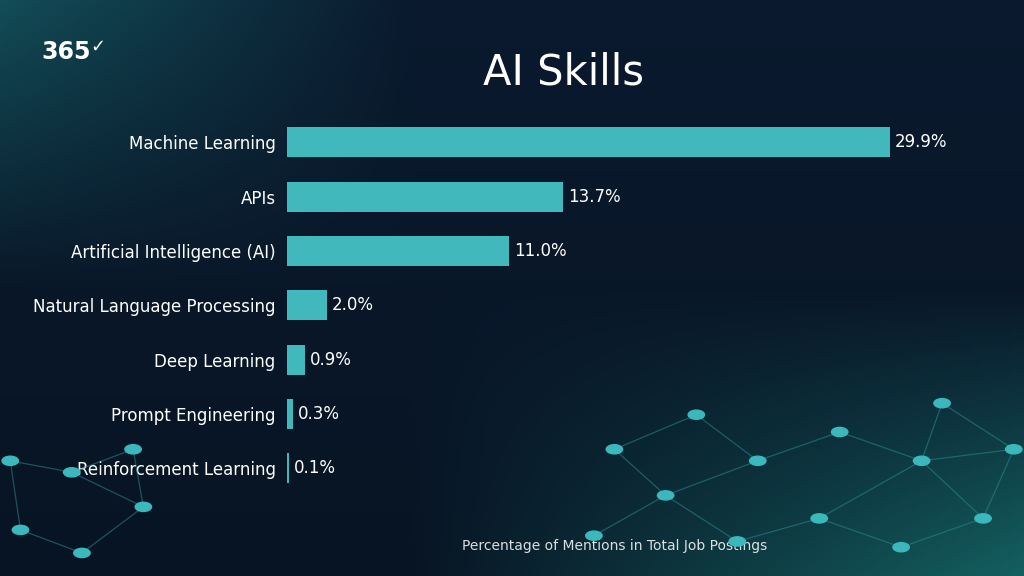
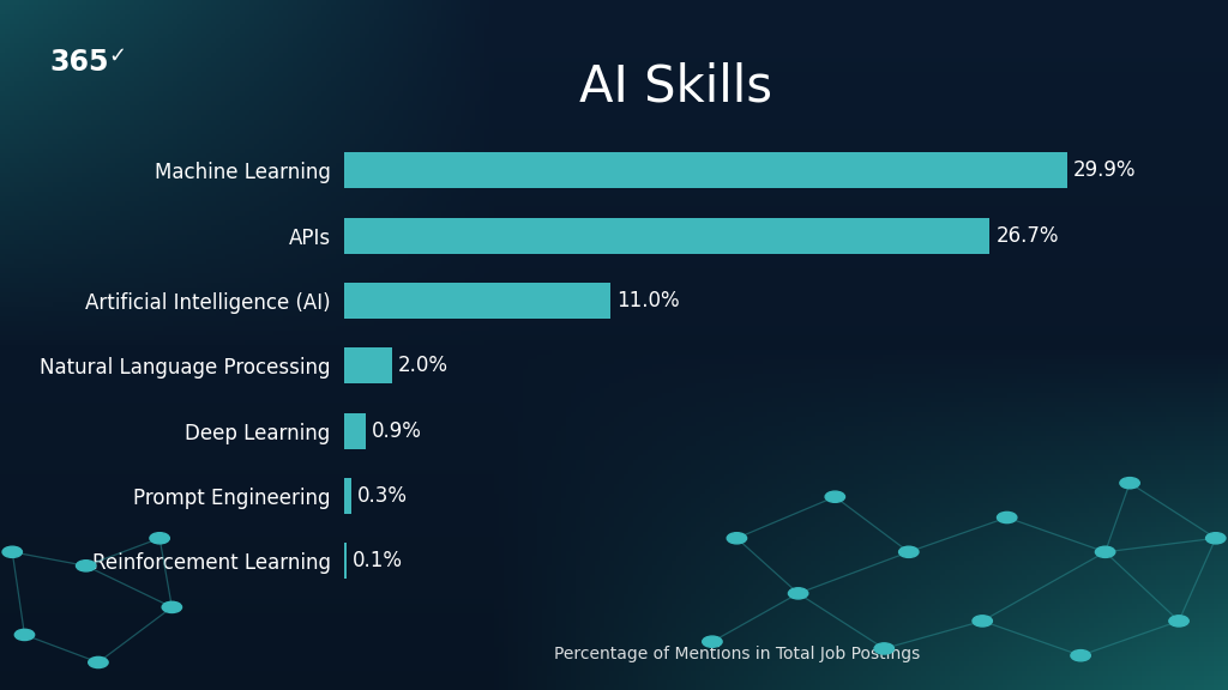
APIs: 13.7% -> 26.7%
